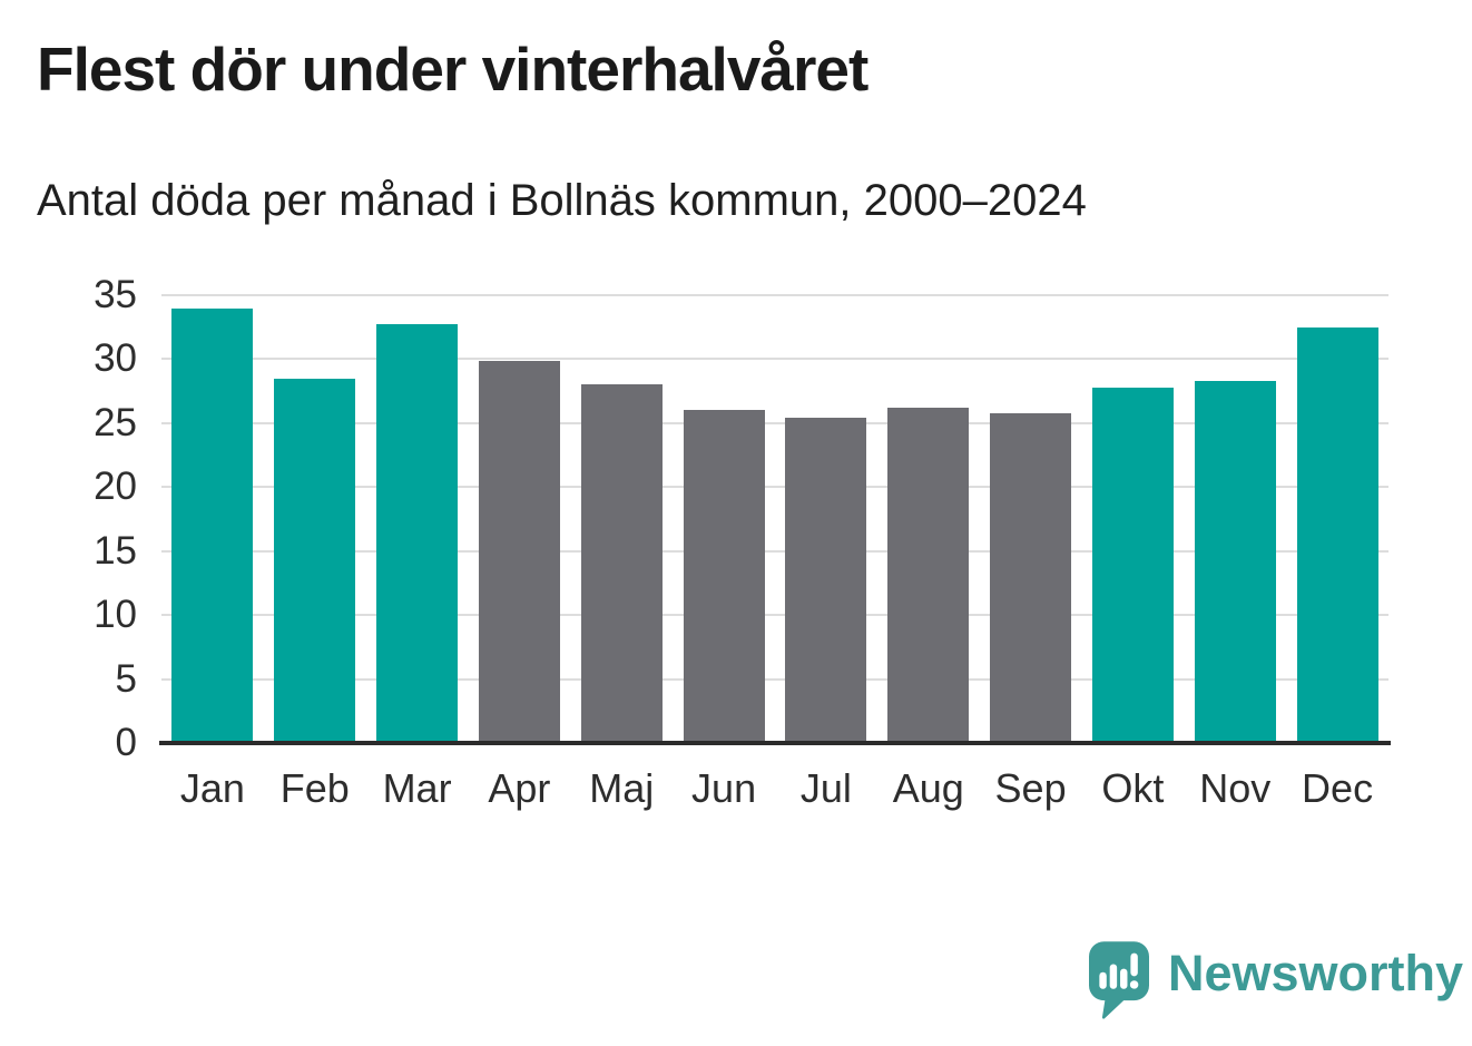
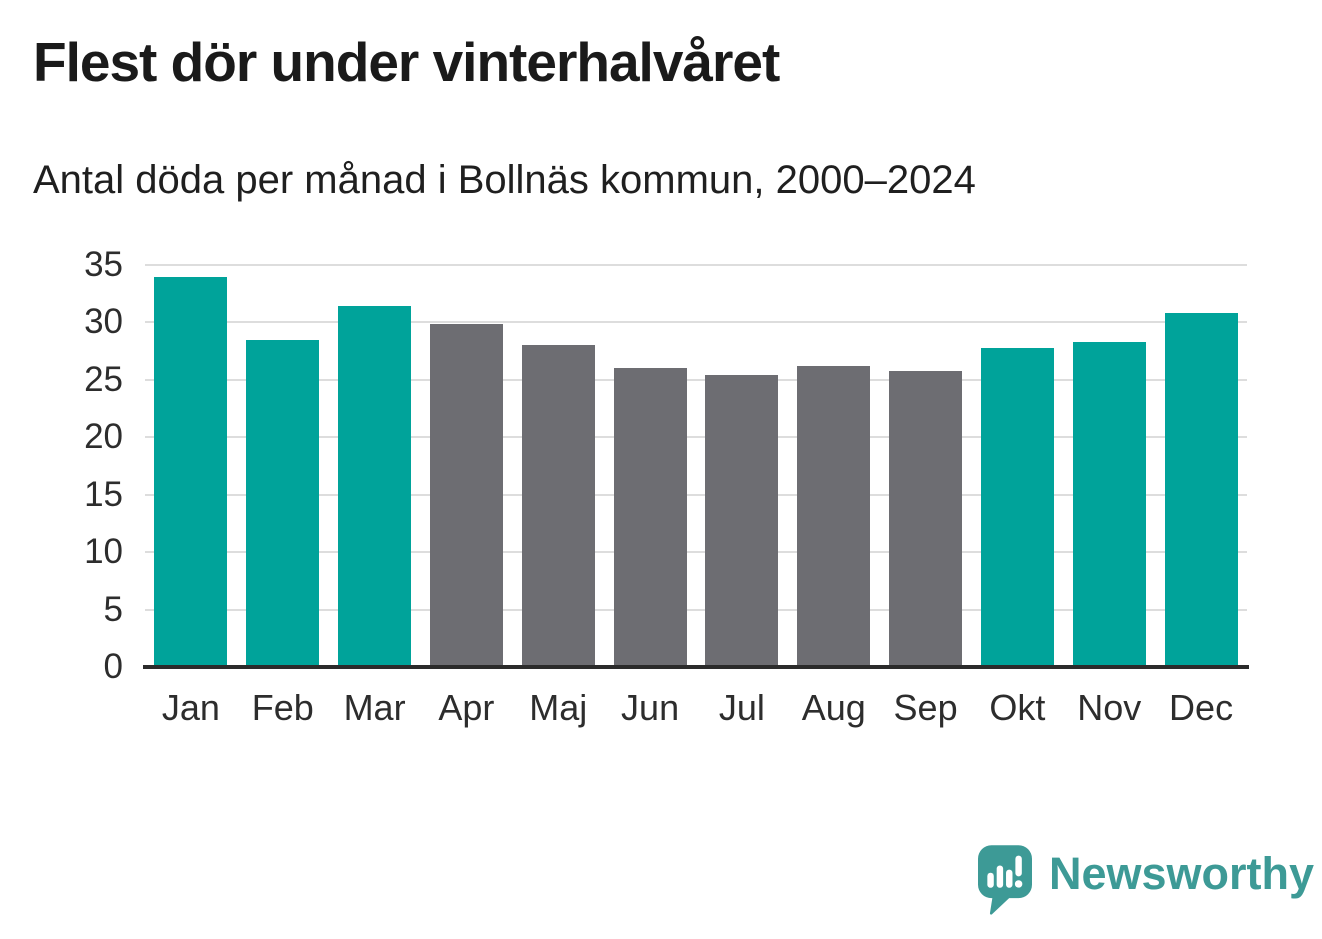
Mar: 32.7 -> 31.4
Dec: 32.5 -> 30.8
